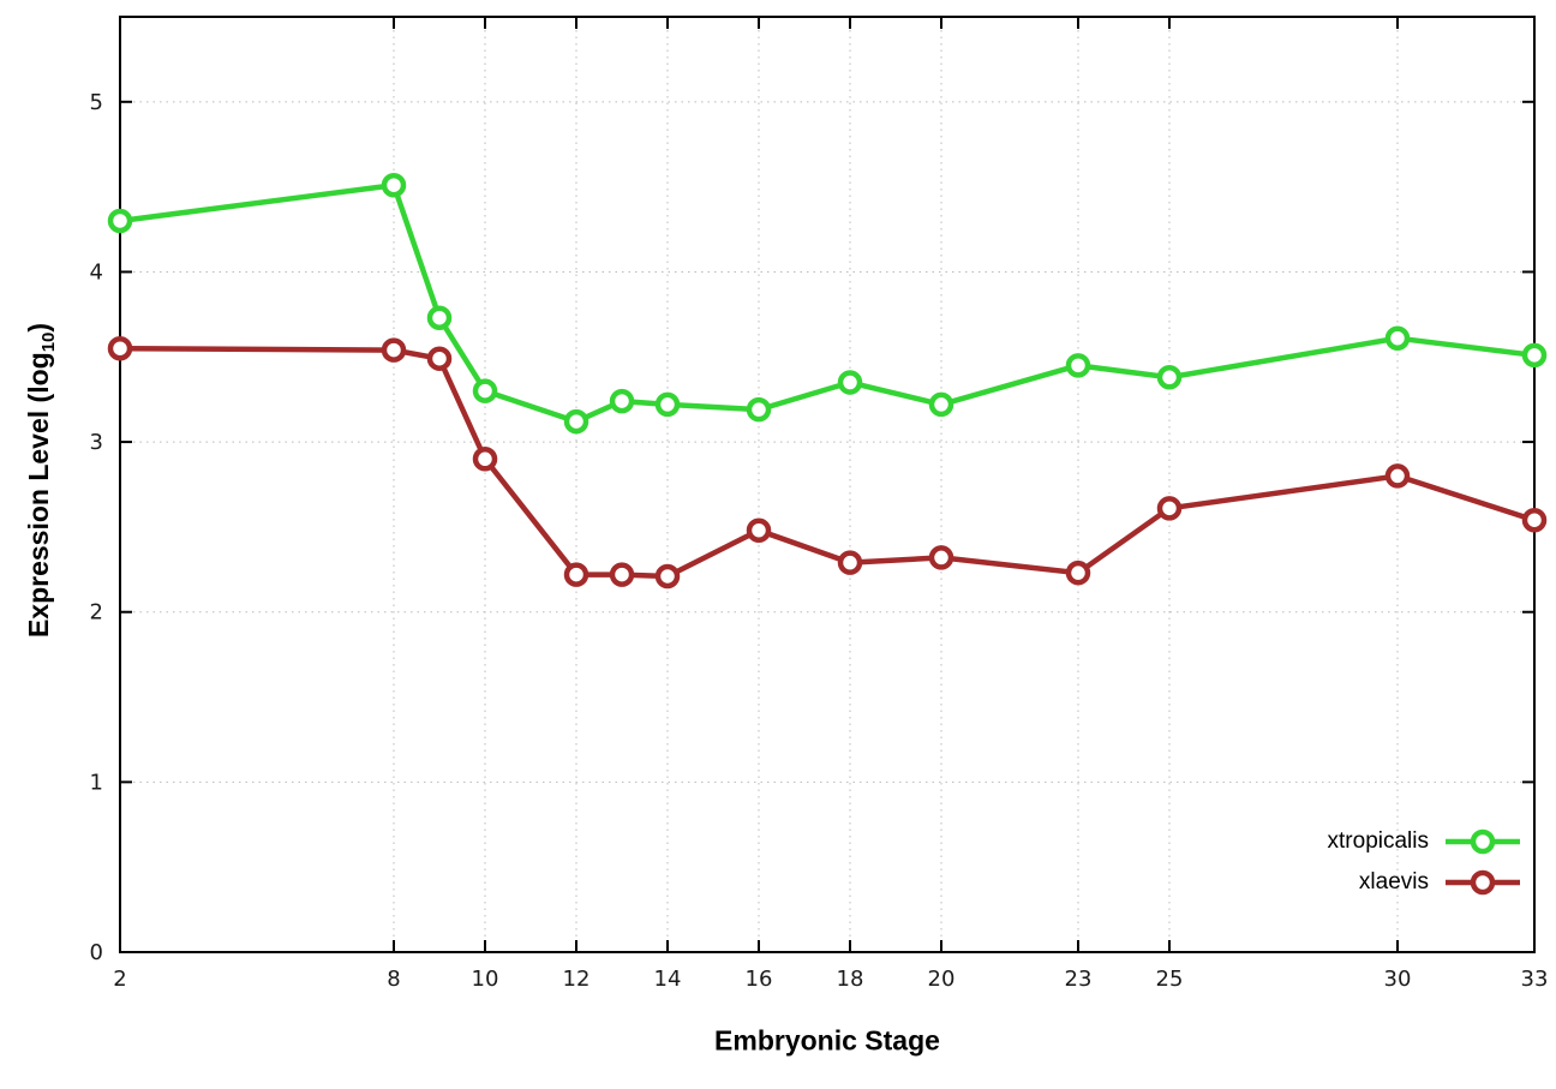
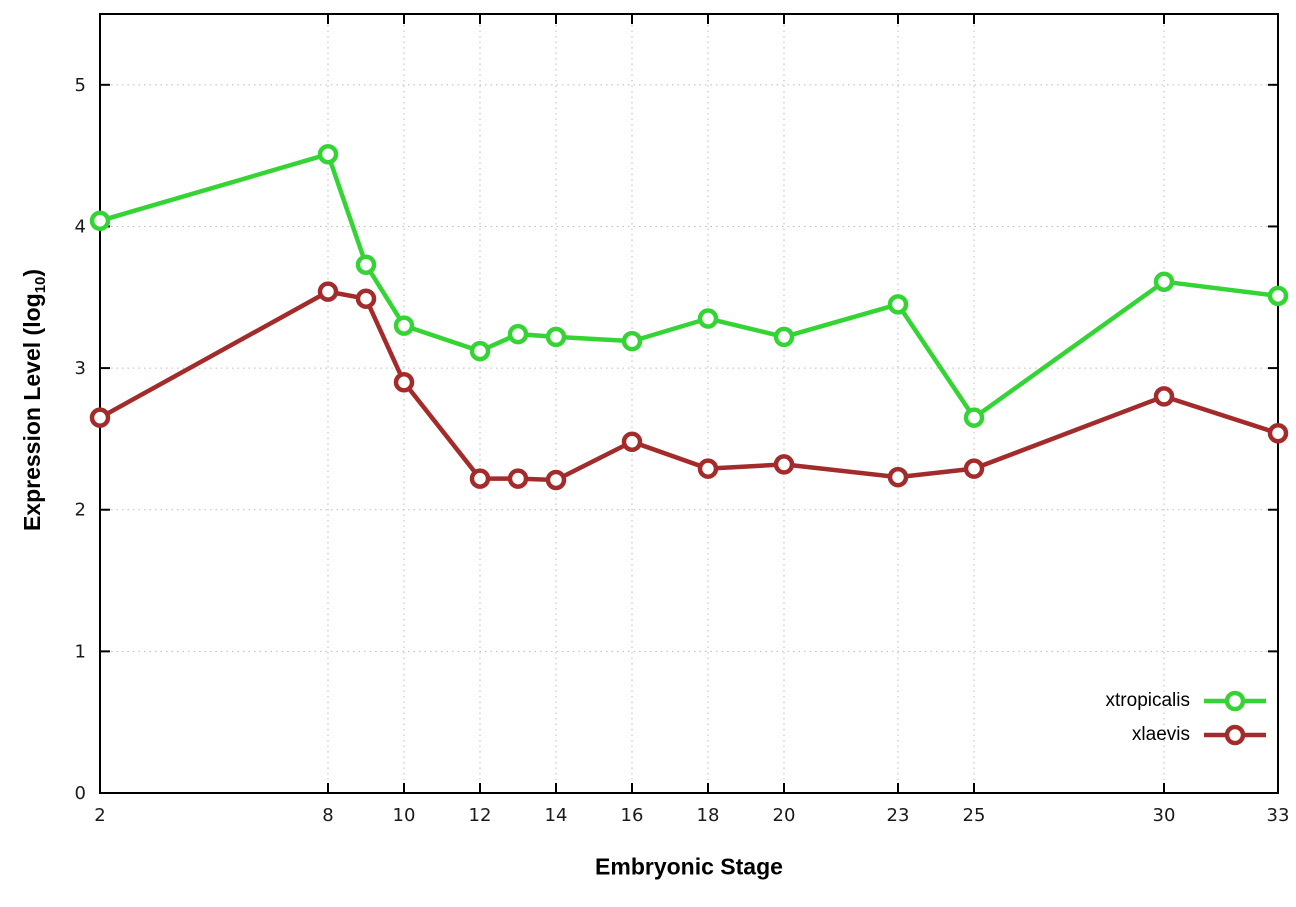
xtropicalis/2: 4.30 -> 4.04
xlaevis/2: 3.55 -> 2.65
xtropicalis/25: 3.38 -> 2.65
xlaevis/25: 2.61 -> 2.29
